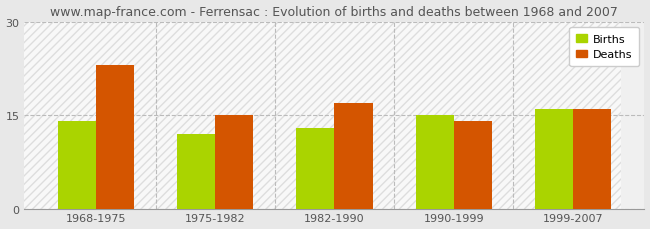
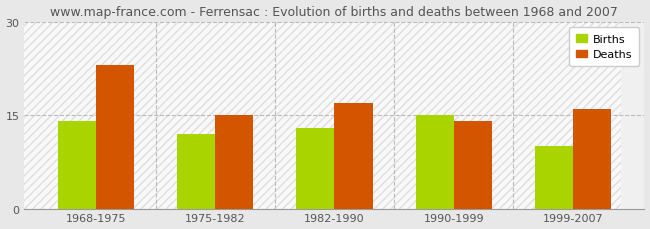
Births/1999-2007: 16 -> 10
